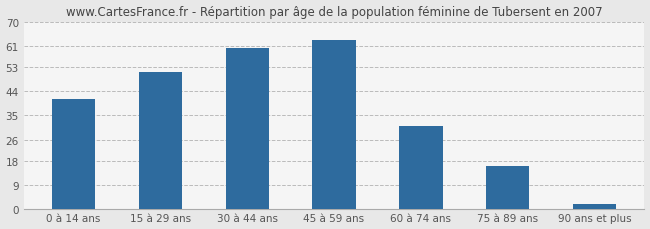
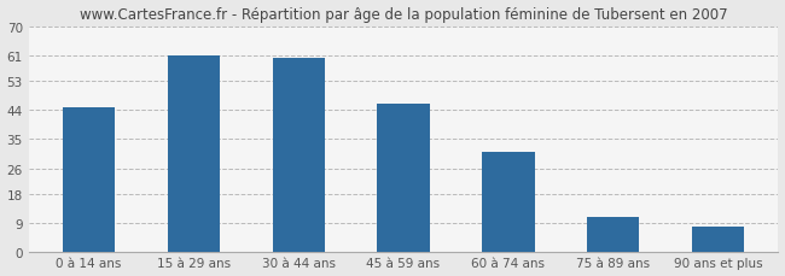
0 à 14 ans: 41 -> 45
15 à 29 ans: 51 -> 61
45 à 59 ans: 63 -> 46
75 à 89 ans: 16 -> 11
90 ans et plus: 2 -> 8
